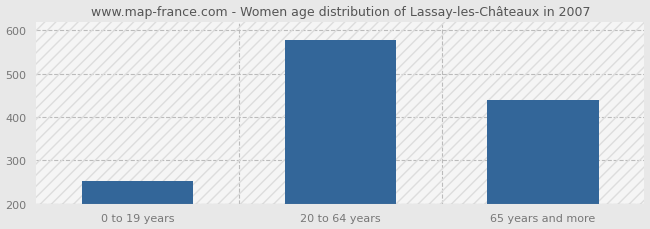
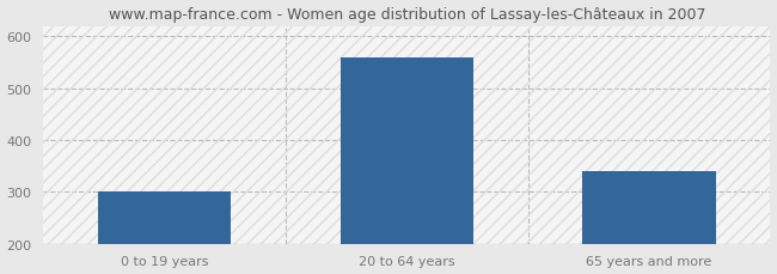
0 to 19 years: 253 -> 300
20 to 64 years: 578 -> 560
65 years and more: 438 -> 340
